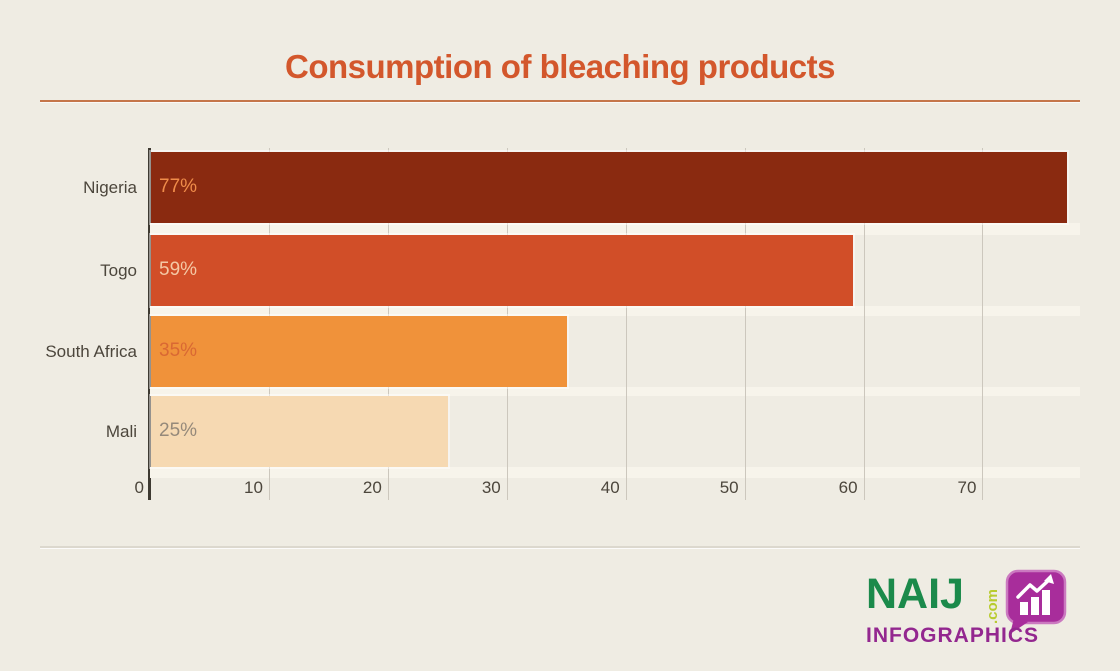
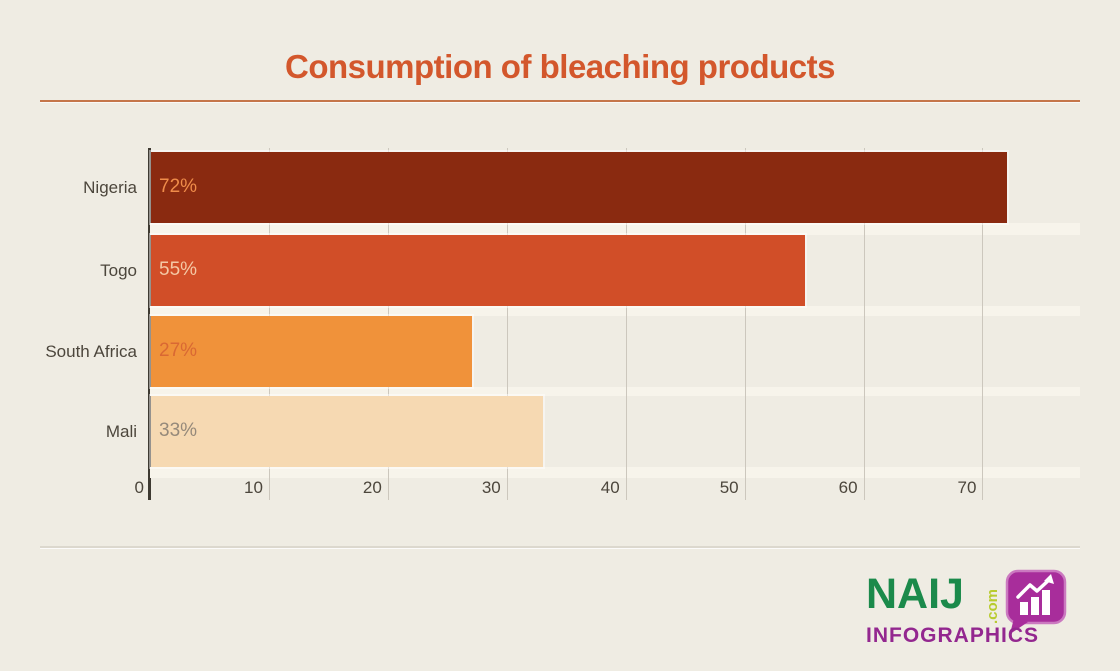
Nigeria: 77% -> 72%
Togo: 59% -> 55%
South Africa: 35% -> 27%
Mali: 25% -> 33%
